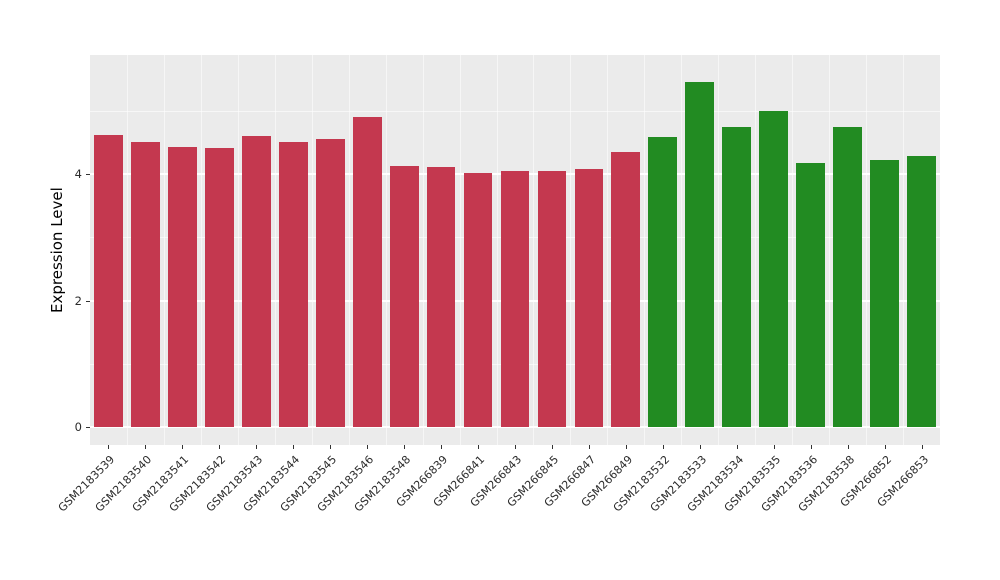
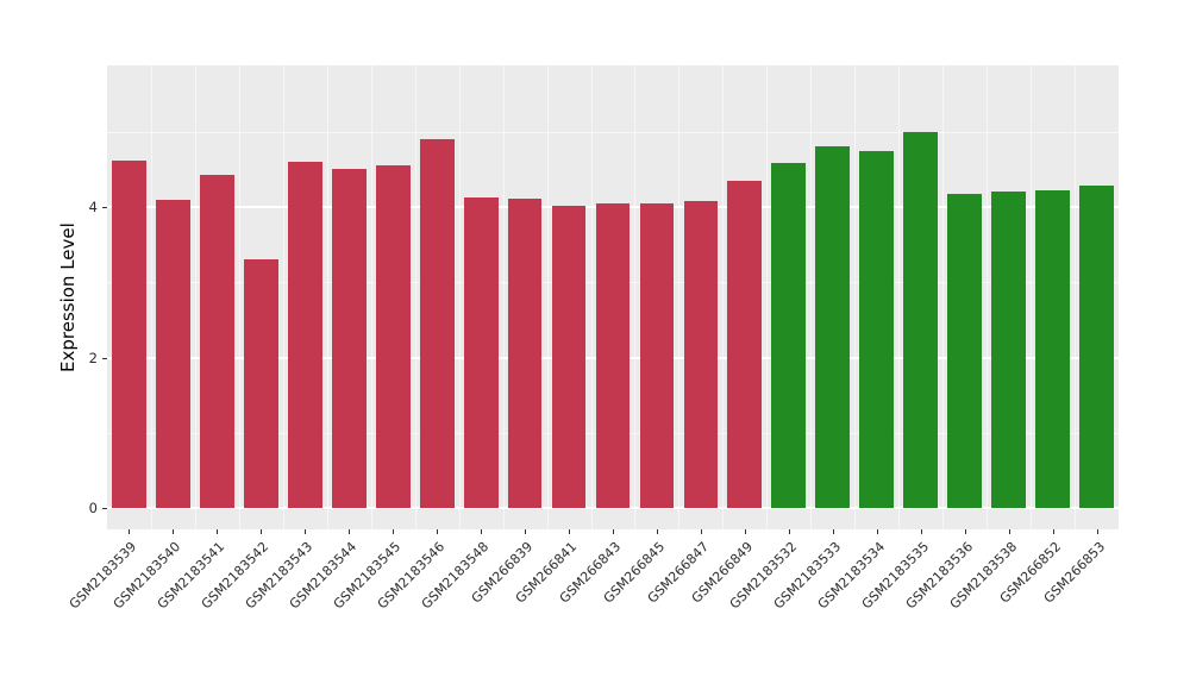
GSM2183540: 4.5 -> 4.1
GSM2183542: 4.4 -> 3.3
GSM2183533: 5.5 -> 4.8
GSM2183538: 4.8 -> 4.2
